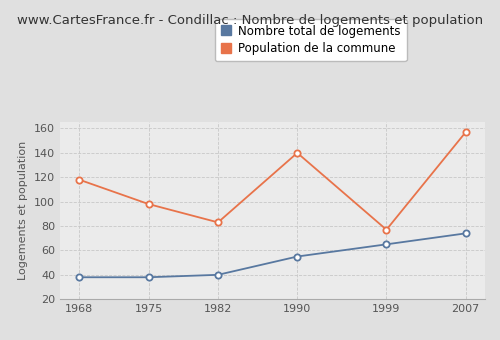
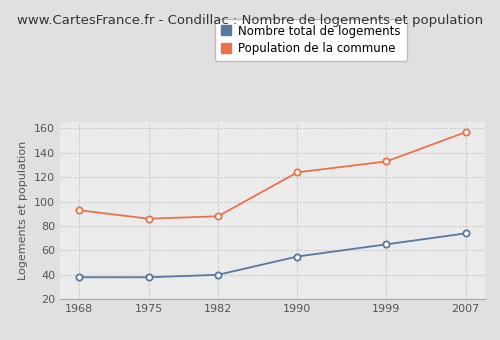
Population de la commune/1968: 118 -> 93
Population de la commune/1975: 98 -> 86
Population de la commune/1982: 83 -> 88
Population de la commune/1990: 140 -> 124
Population de la commune/1999: 77 -> 133
